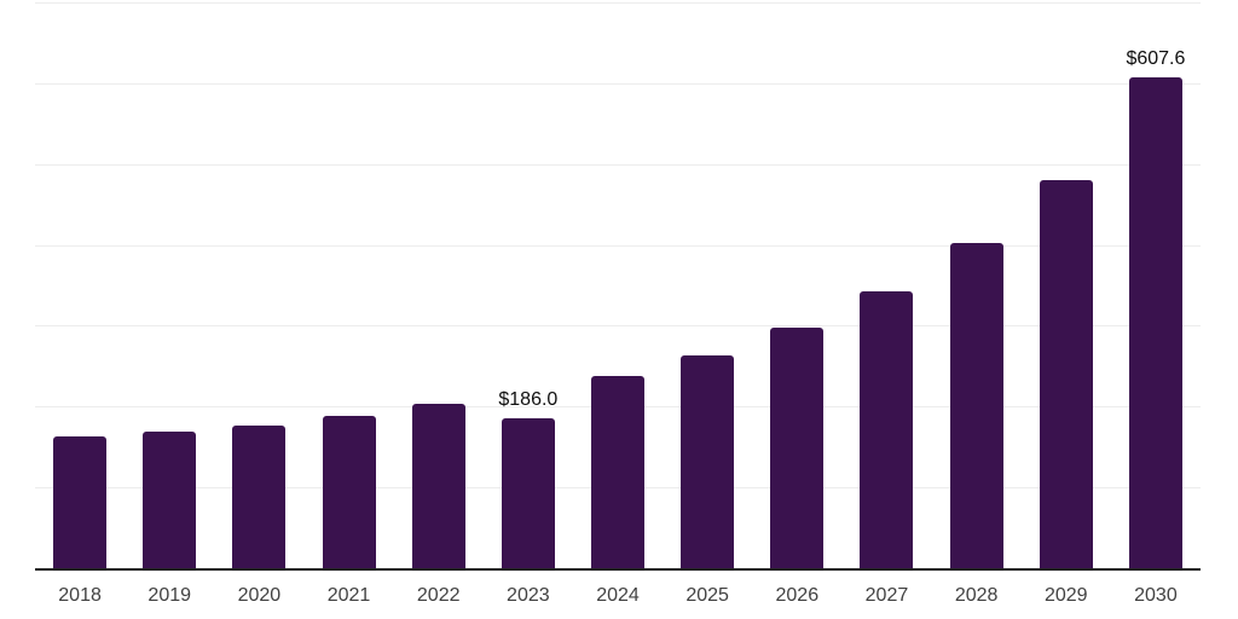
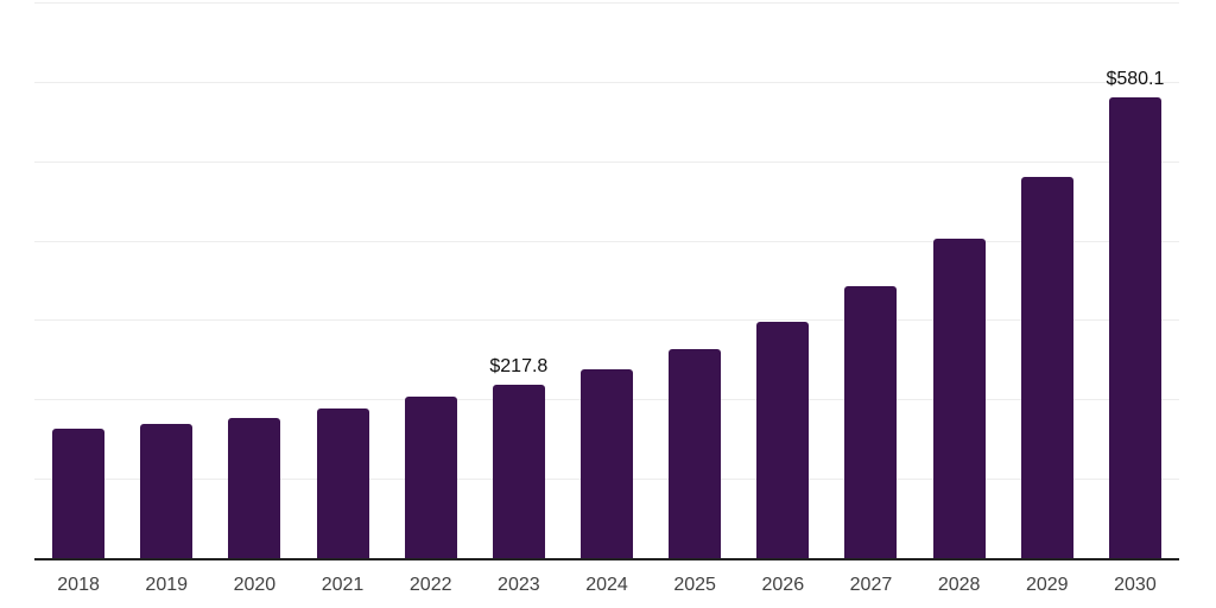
2023: $186.0 -> $217.8
2030: $607.6 -> $580.1
